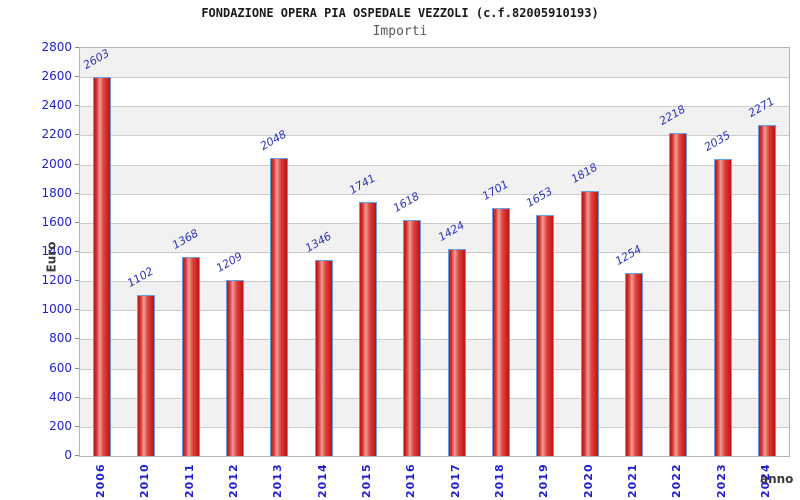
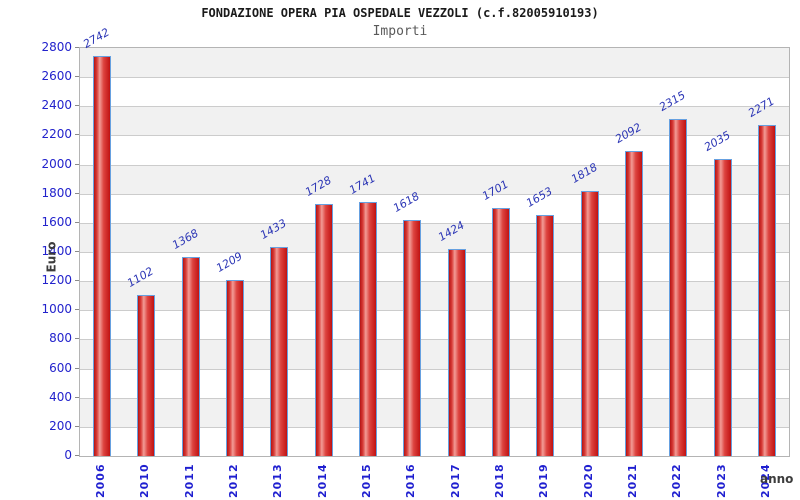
2006: 2603 -> 2742
2013: 2048 -> 1433
2014: 1346 -> 1728
2021: 1254 -> 2092
2022: 2218 -> 2315
